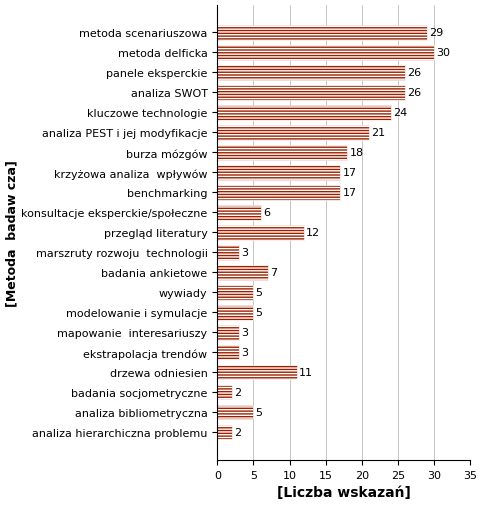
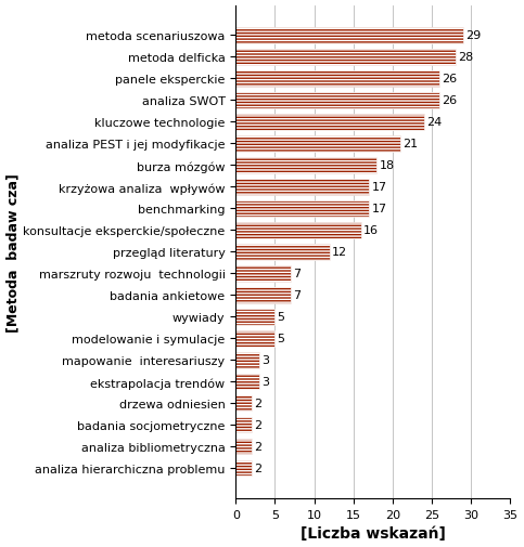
metoda delficka: 30 -> 28
konsultacje eksperckie/społeczne: 6 -> 16
marszruty rozwoju technologii: 3 -> 7
drzewa odniesien: 11 -> 2
analiza bibliometryczna: 5 -> 2
